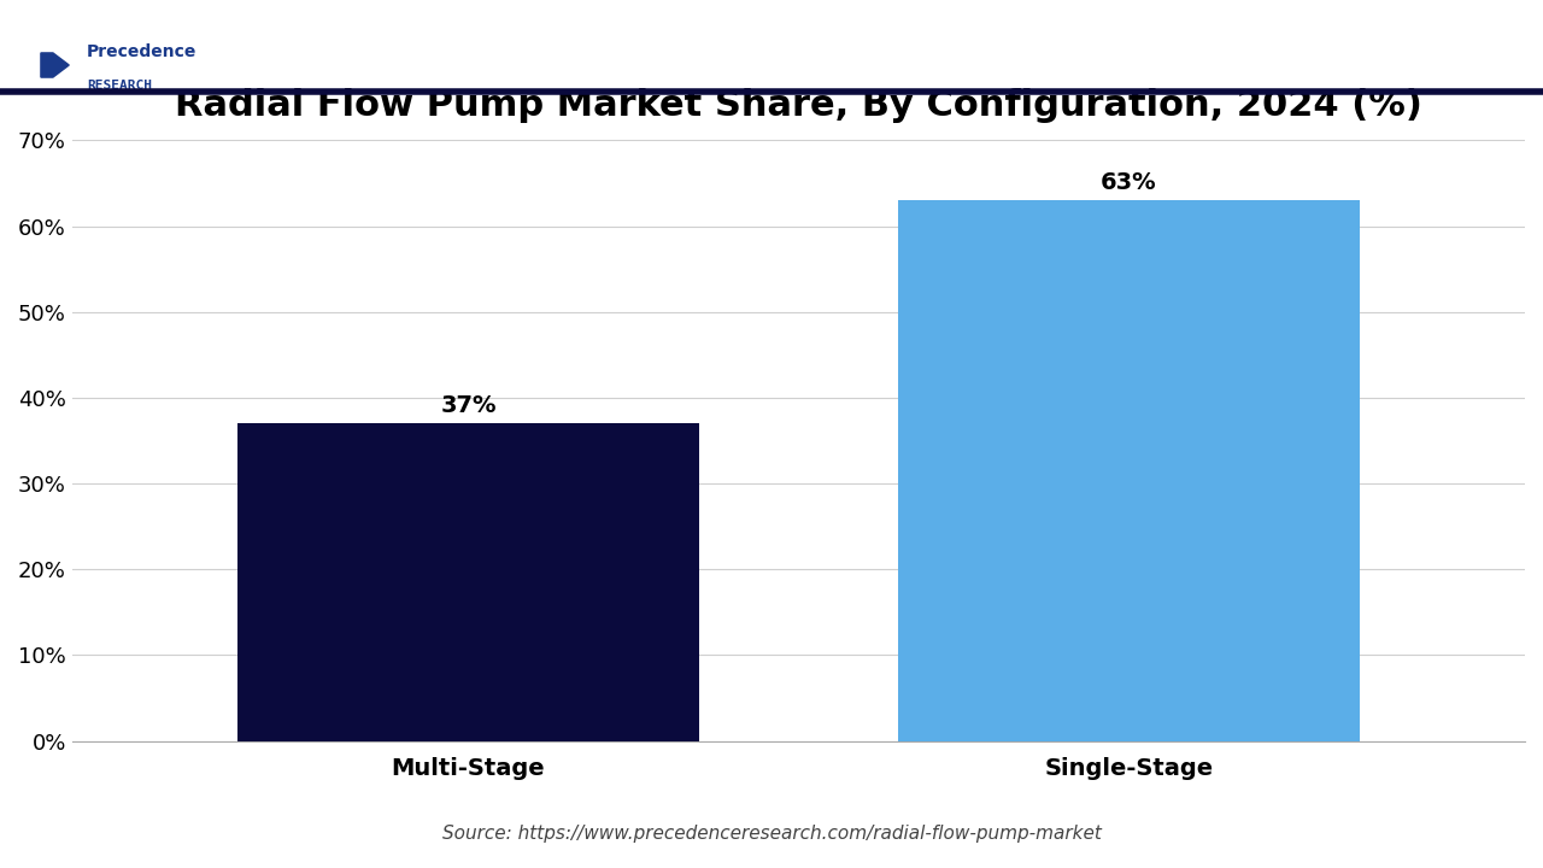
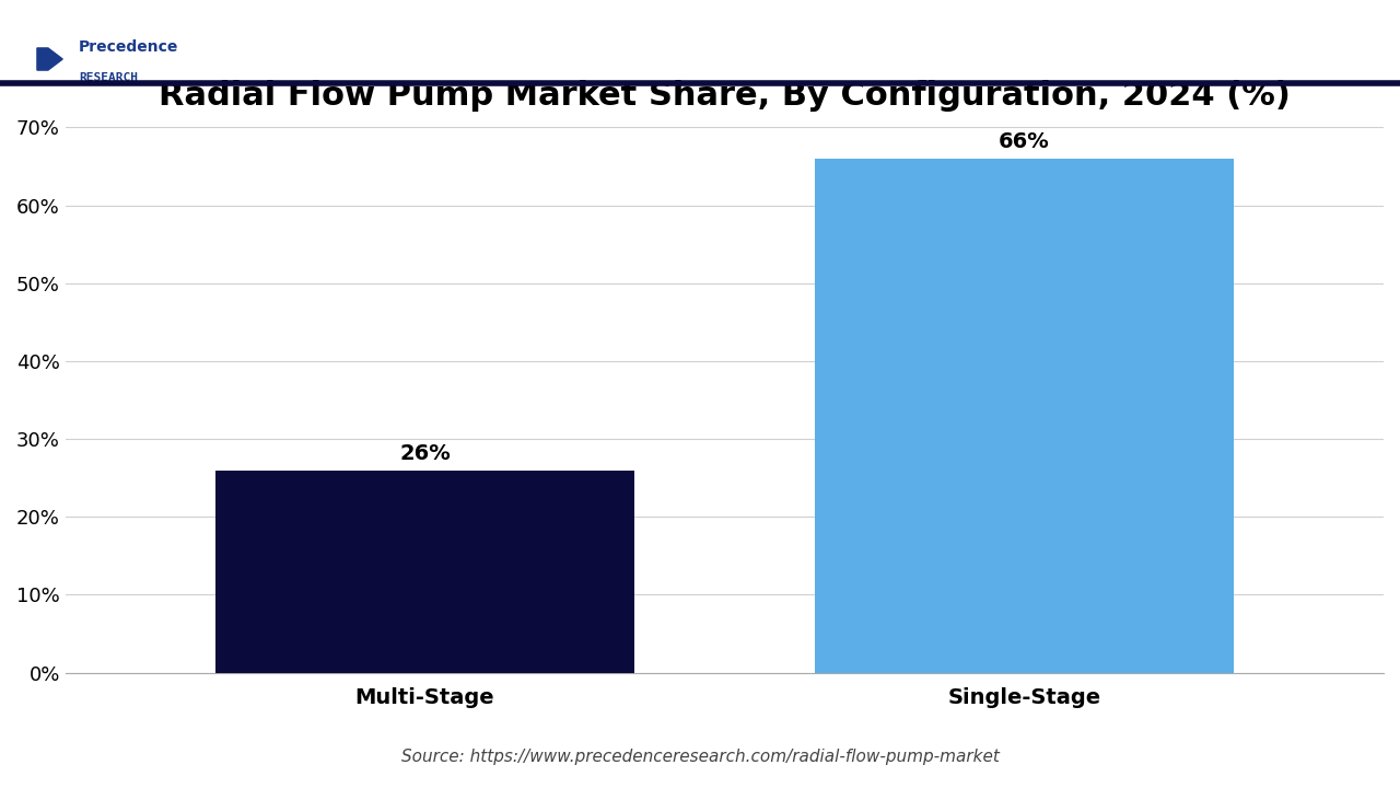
Multi-Stage: 37% -> 26%
Single-Stage: 63% -> 66%
